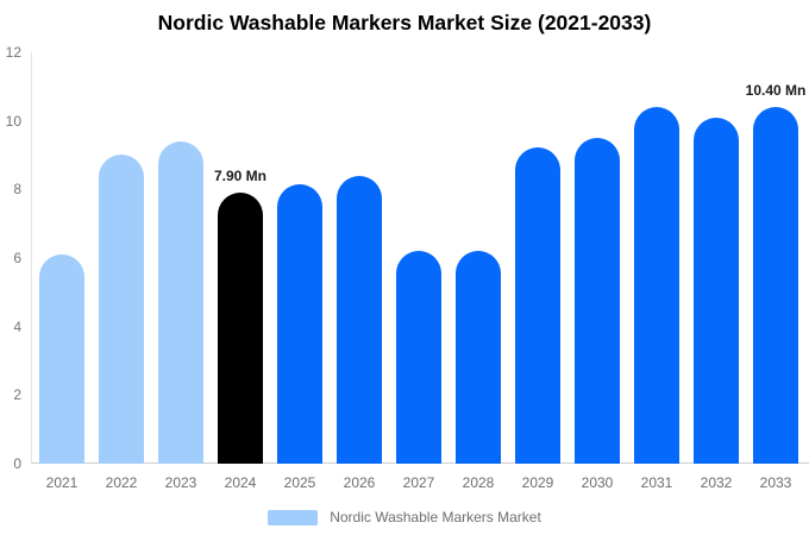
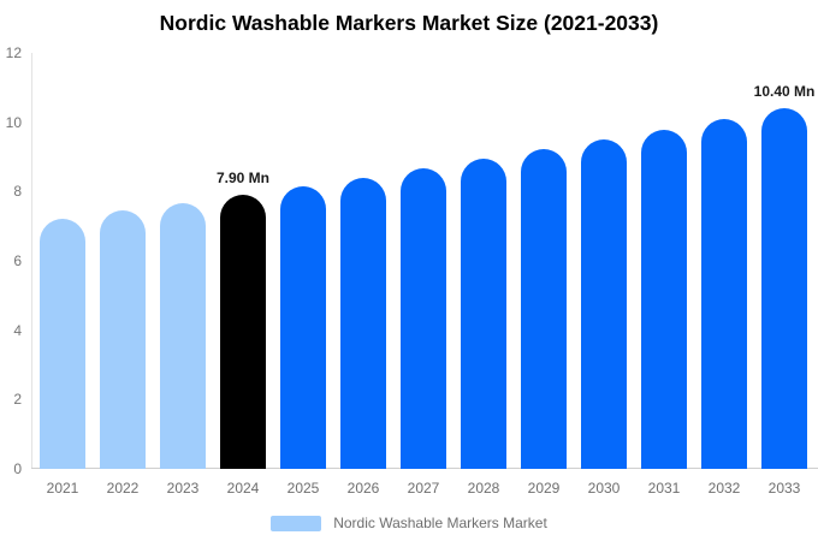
2021: 6.1 -> 7.2
2022: 9.0 -> 7.5
2023: 9.4 -> 7.7
2027: 6.2 -> 8.7
2028: 6.2 -> 8.9
2031: 10.4 -> 9.8
